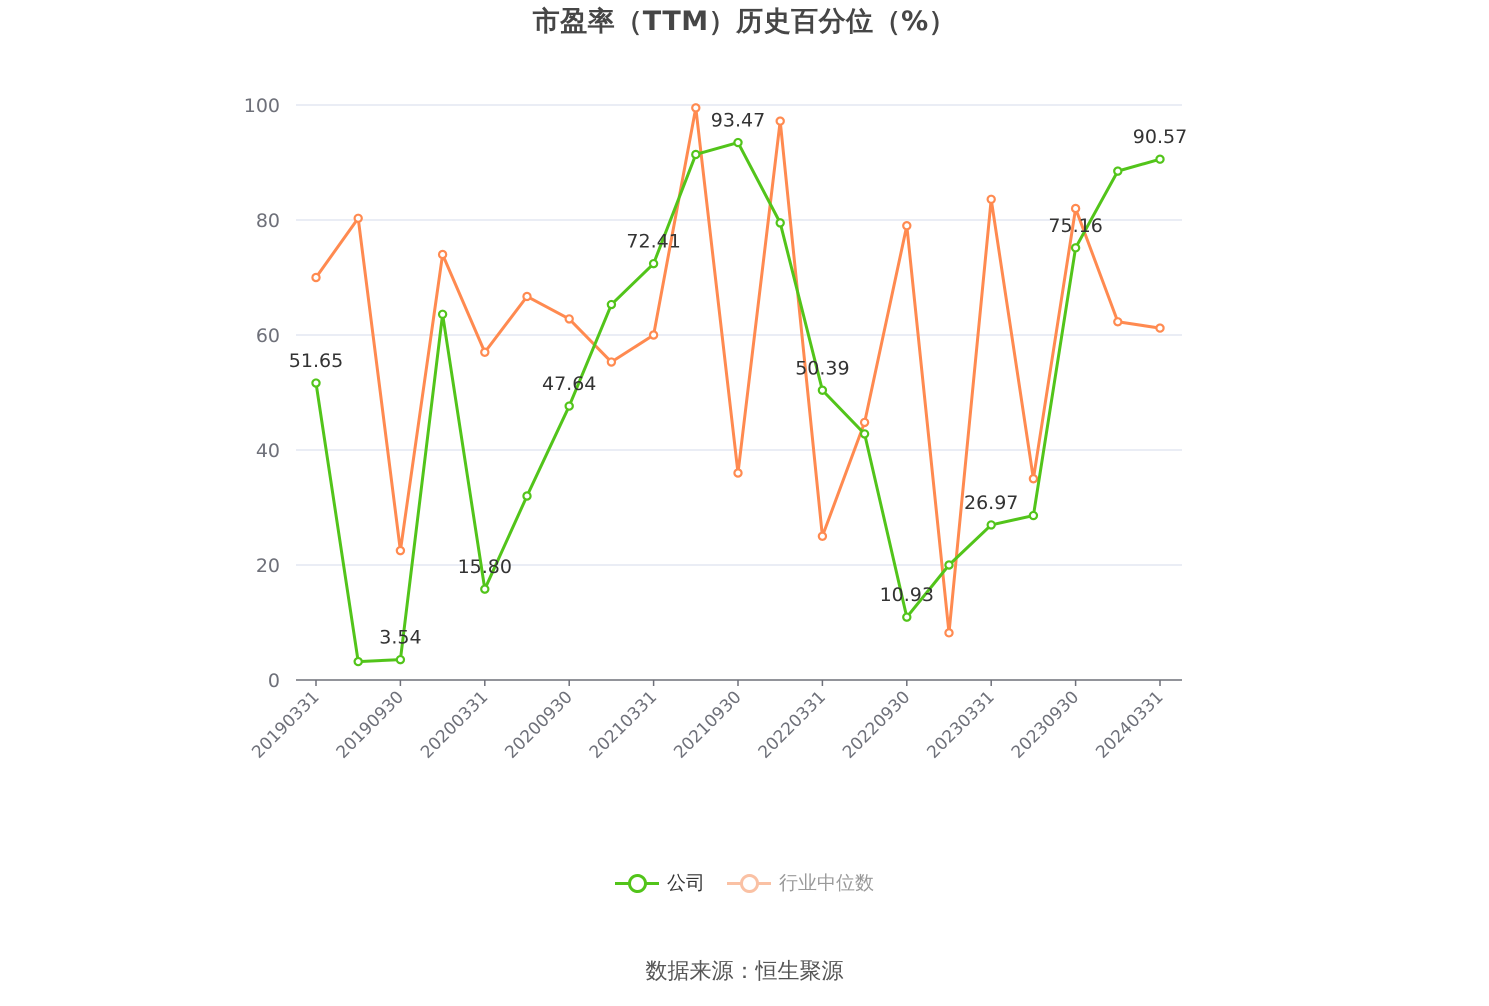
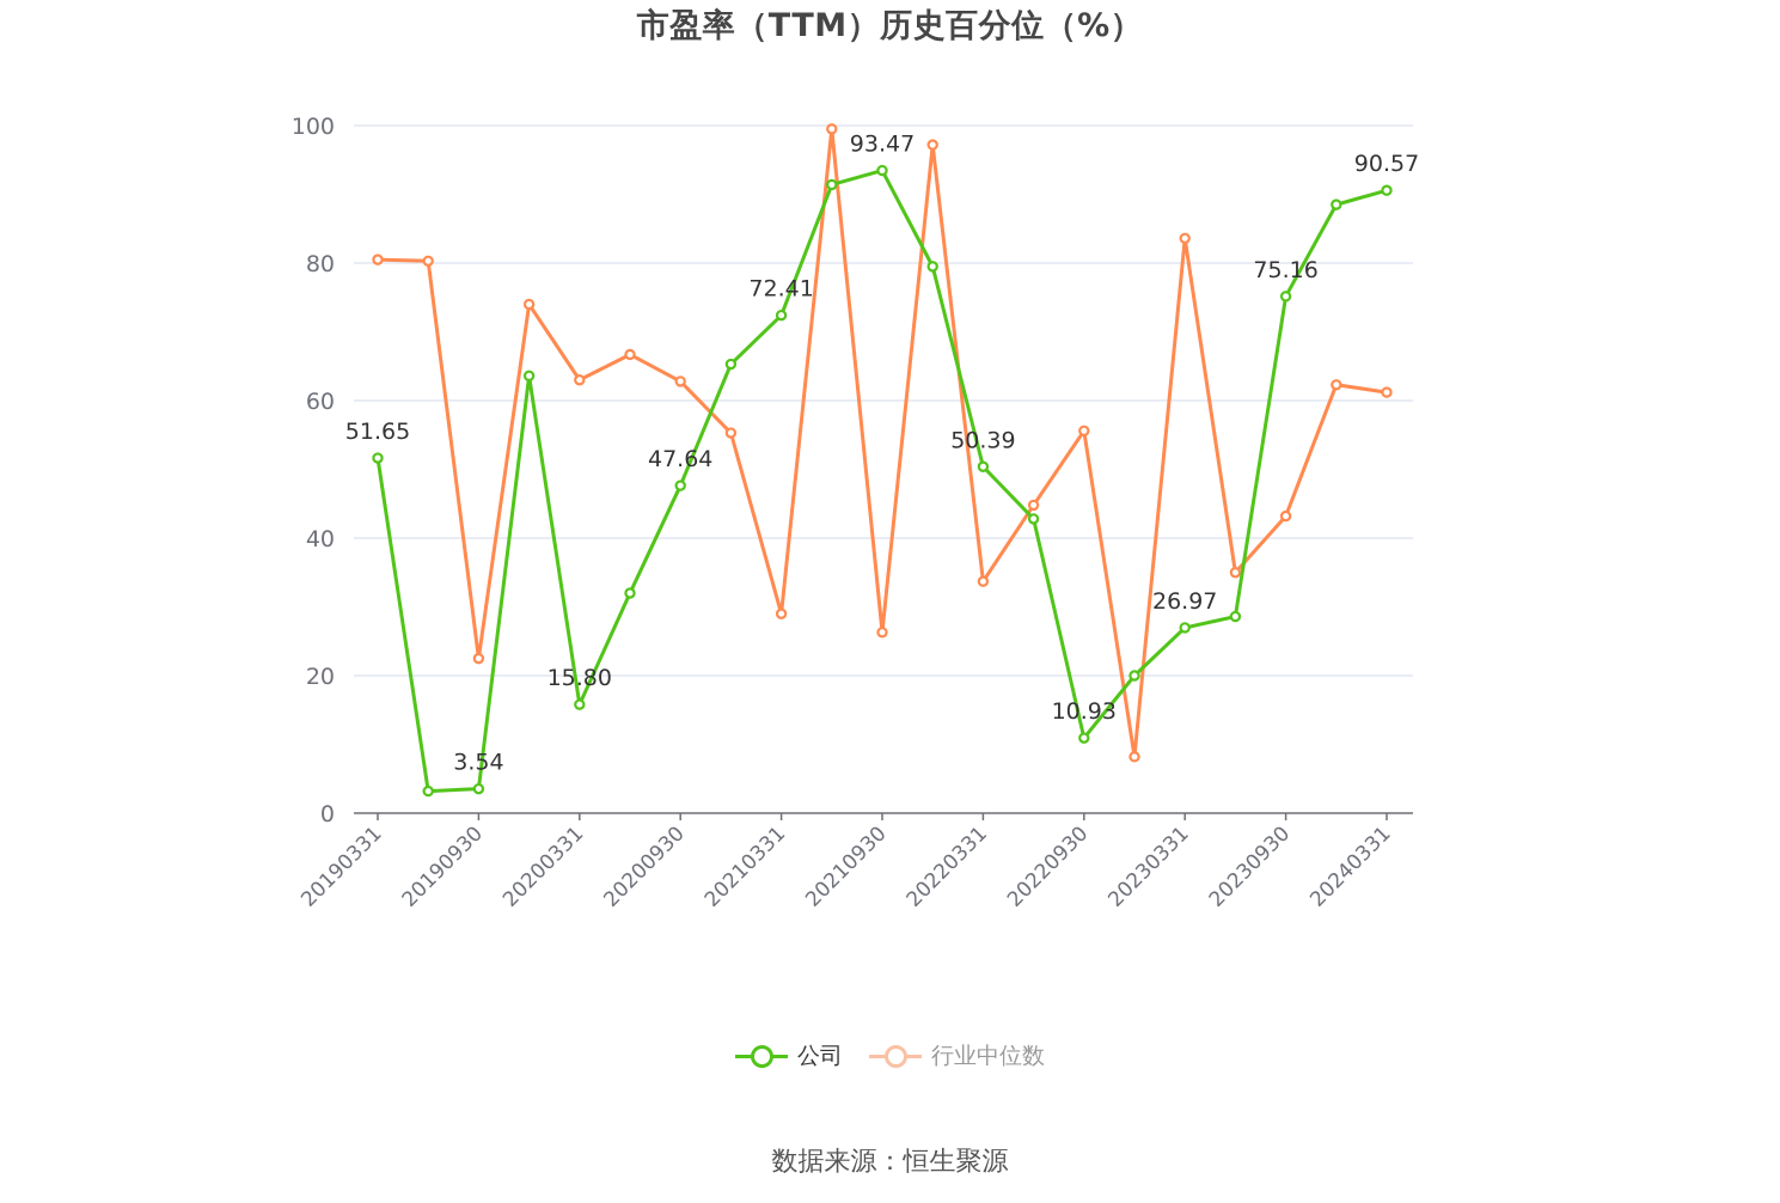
行业中位数/20190331: 70 -> 80
行业中位数/20200331: 57 -> 63
行业中位数/20210331: 60 -> 29
行业中位数/20210930: 36 -> 26
行业中位数/20220331: 25 -> 34
行业中位数/20220930: 79 -> 56
行业中位数/20230930: 82 -> 43
